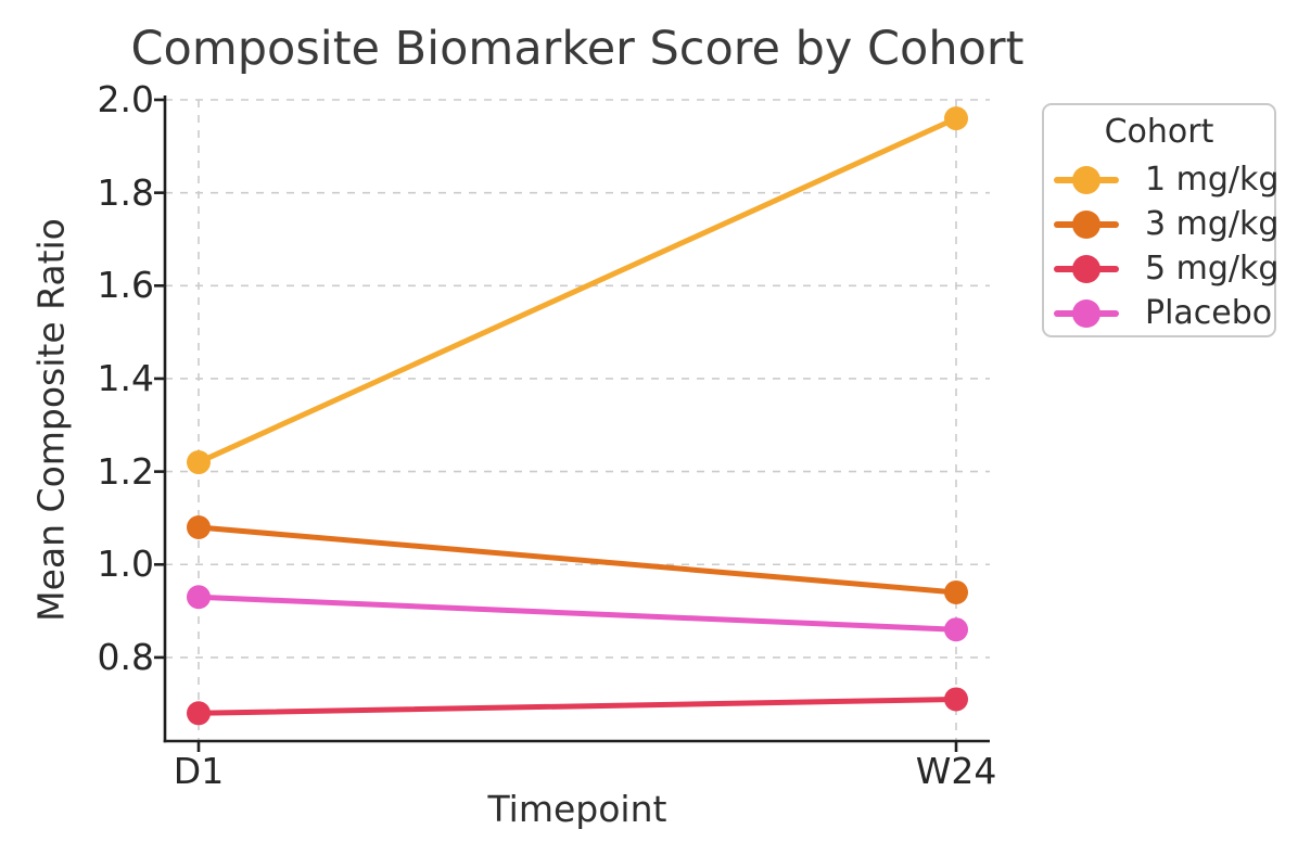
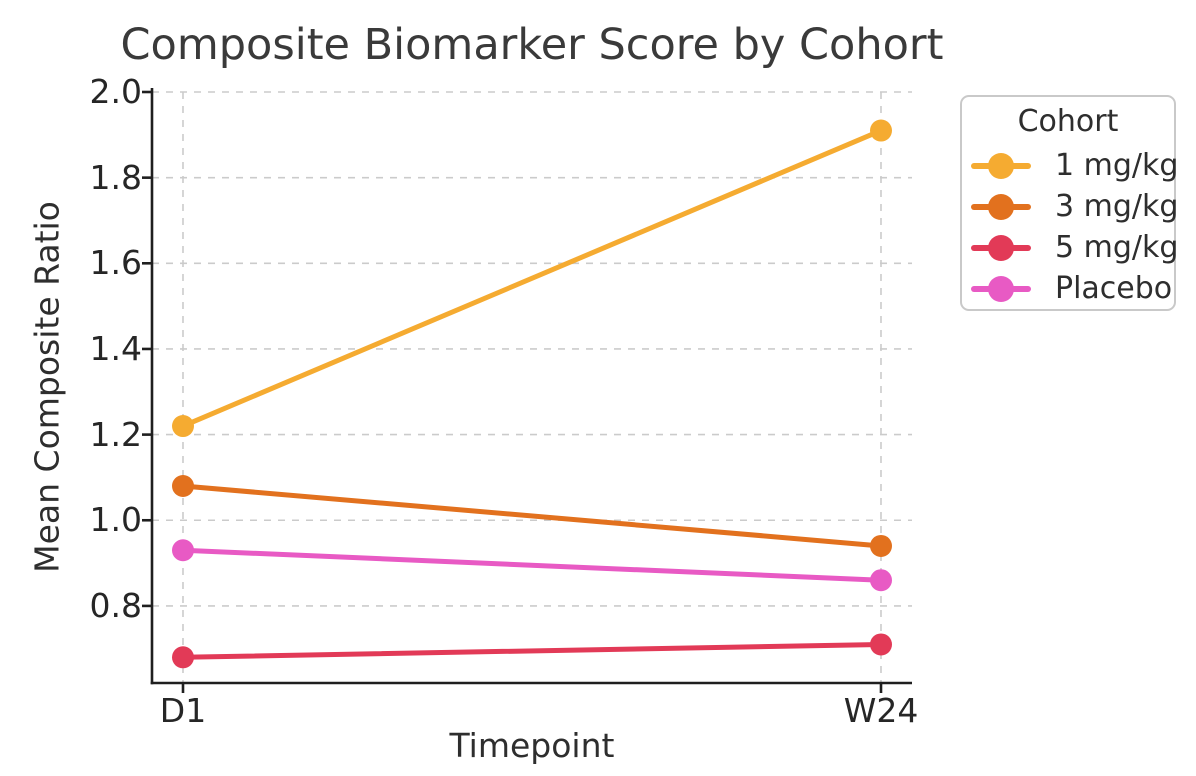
1 mg/kg/W24: 1.96 -> 1.91
